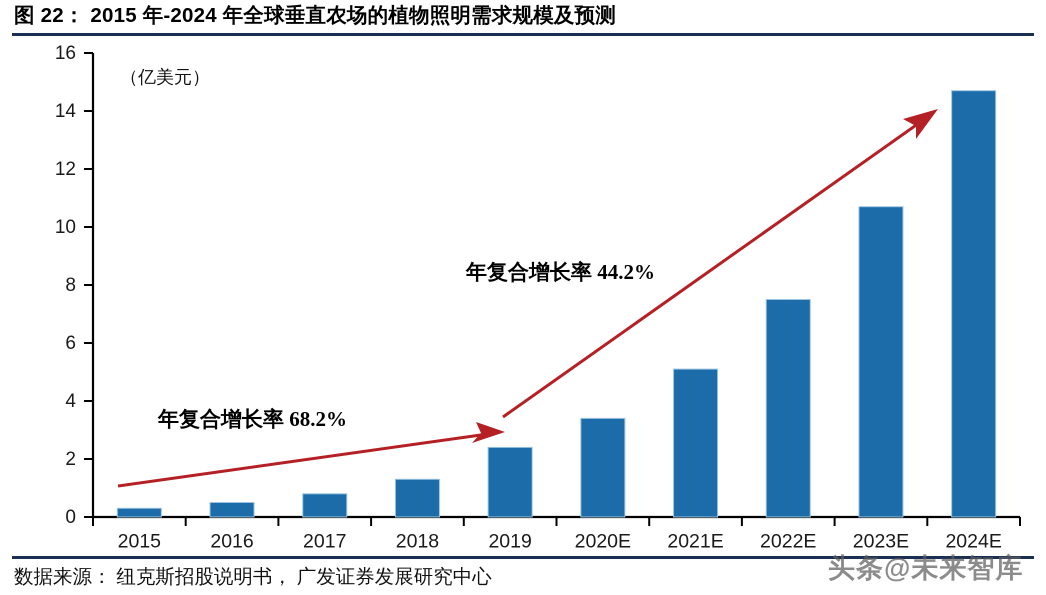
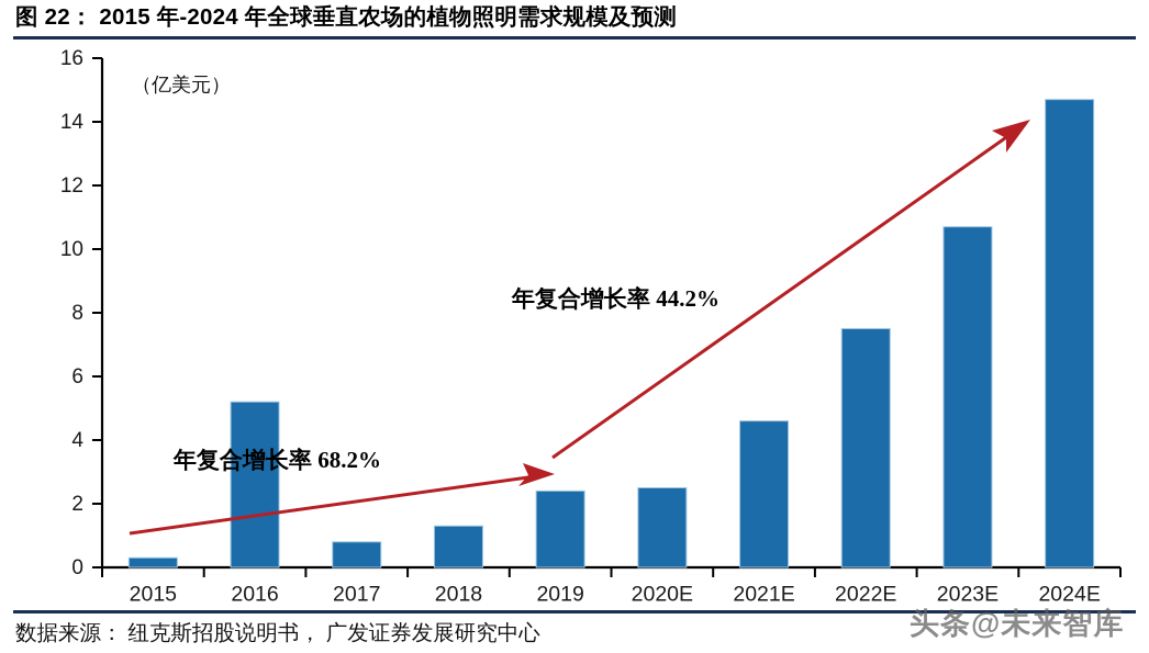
2016: 0.5 -> 5.2
2020E: 3.4 -> 2.5
2021E: 5.1 -> 4.6
